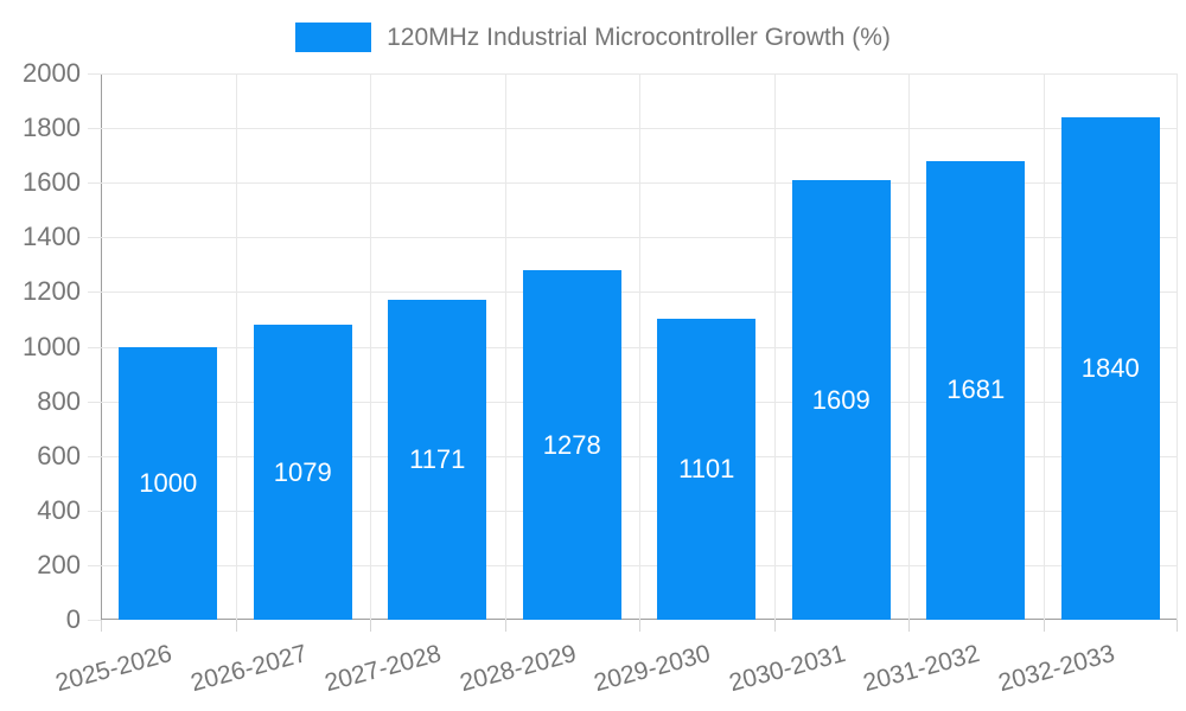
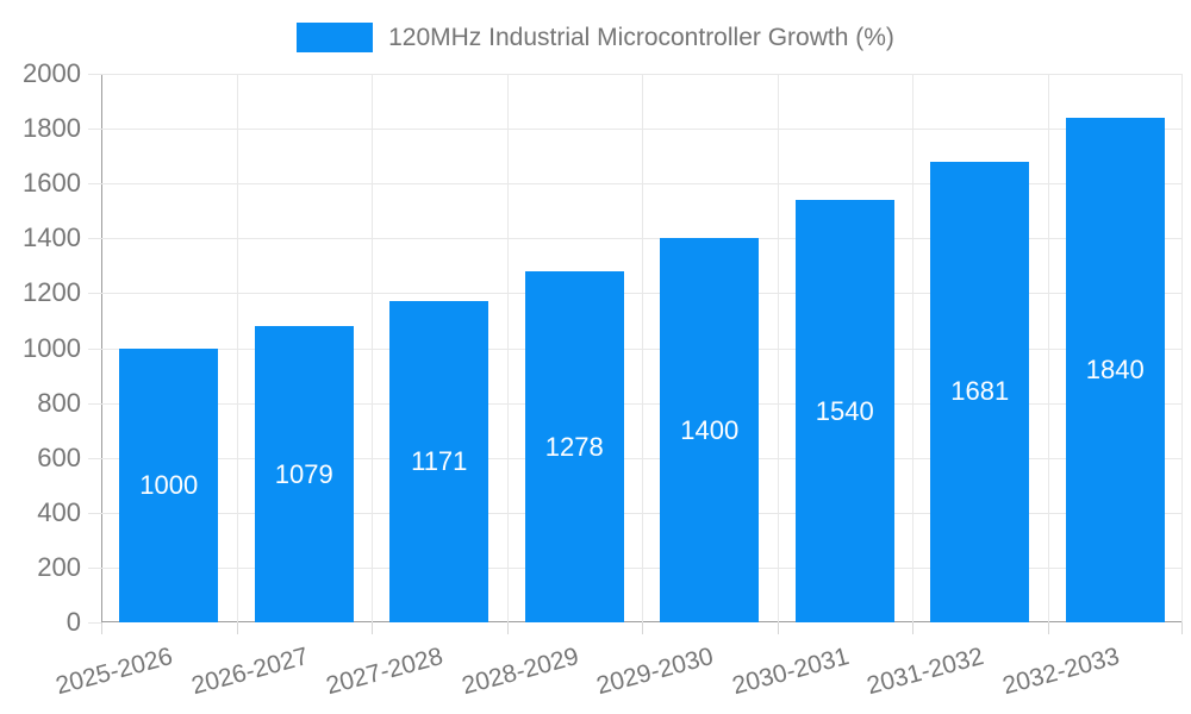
2029-2030: 1101 -> 1400
2030-2031: 1609 -> 1540
